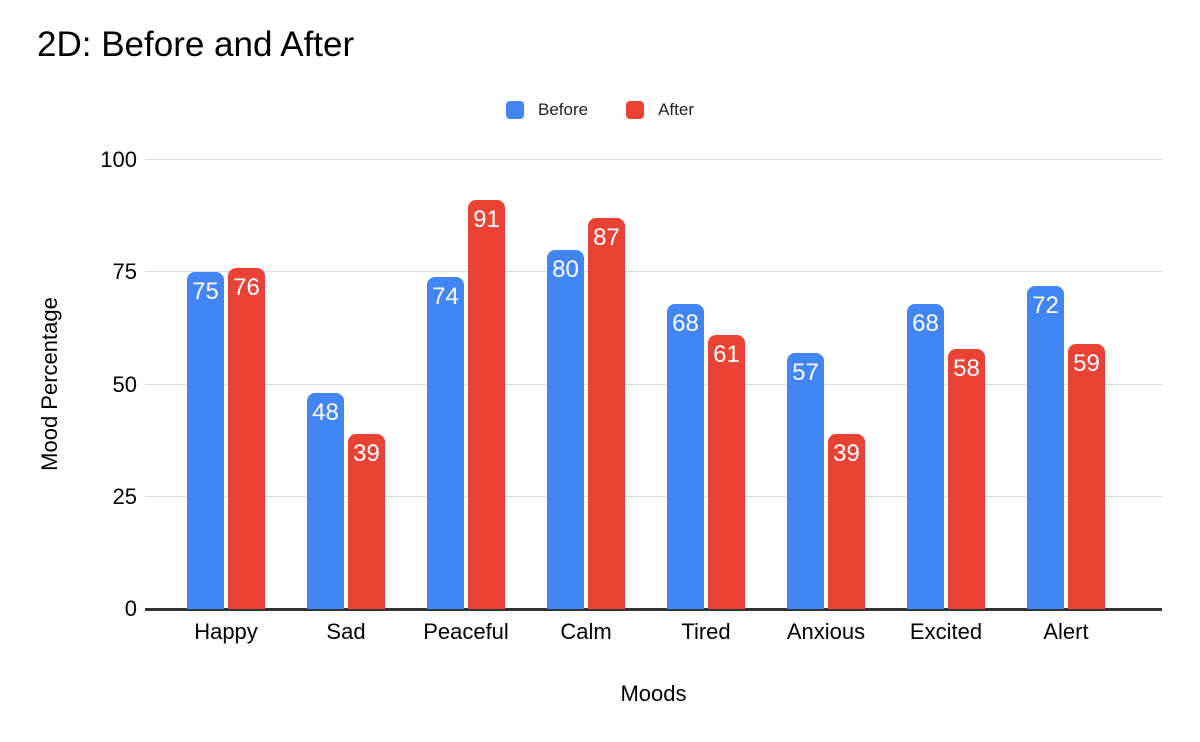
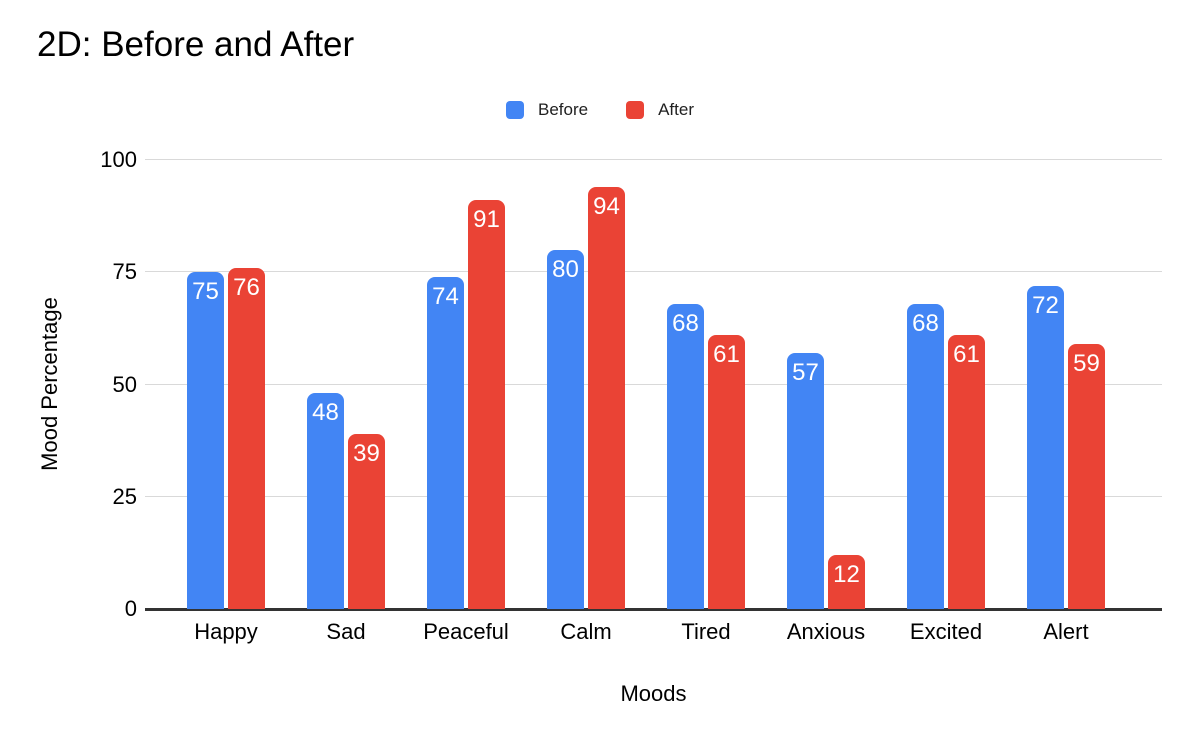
After/Calm: 87 -> 94
After/Anxious: 39 -> 12
After/Excited: 58 -> 61
